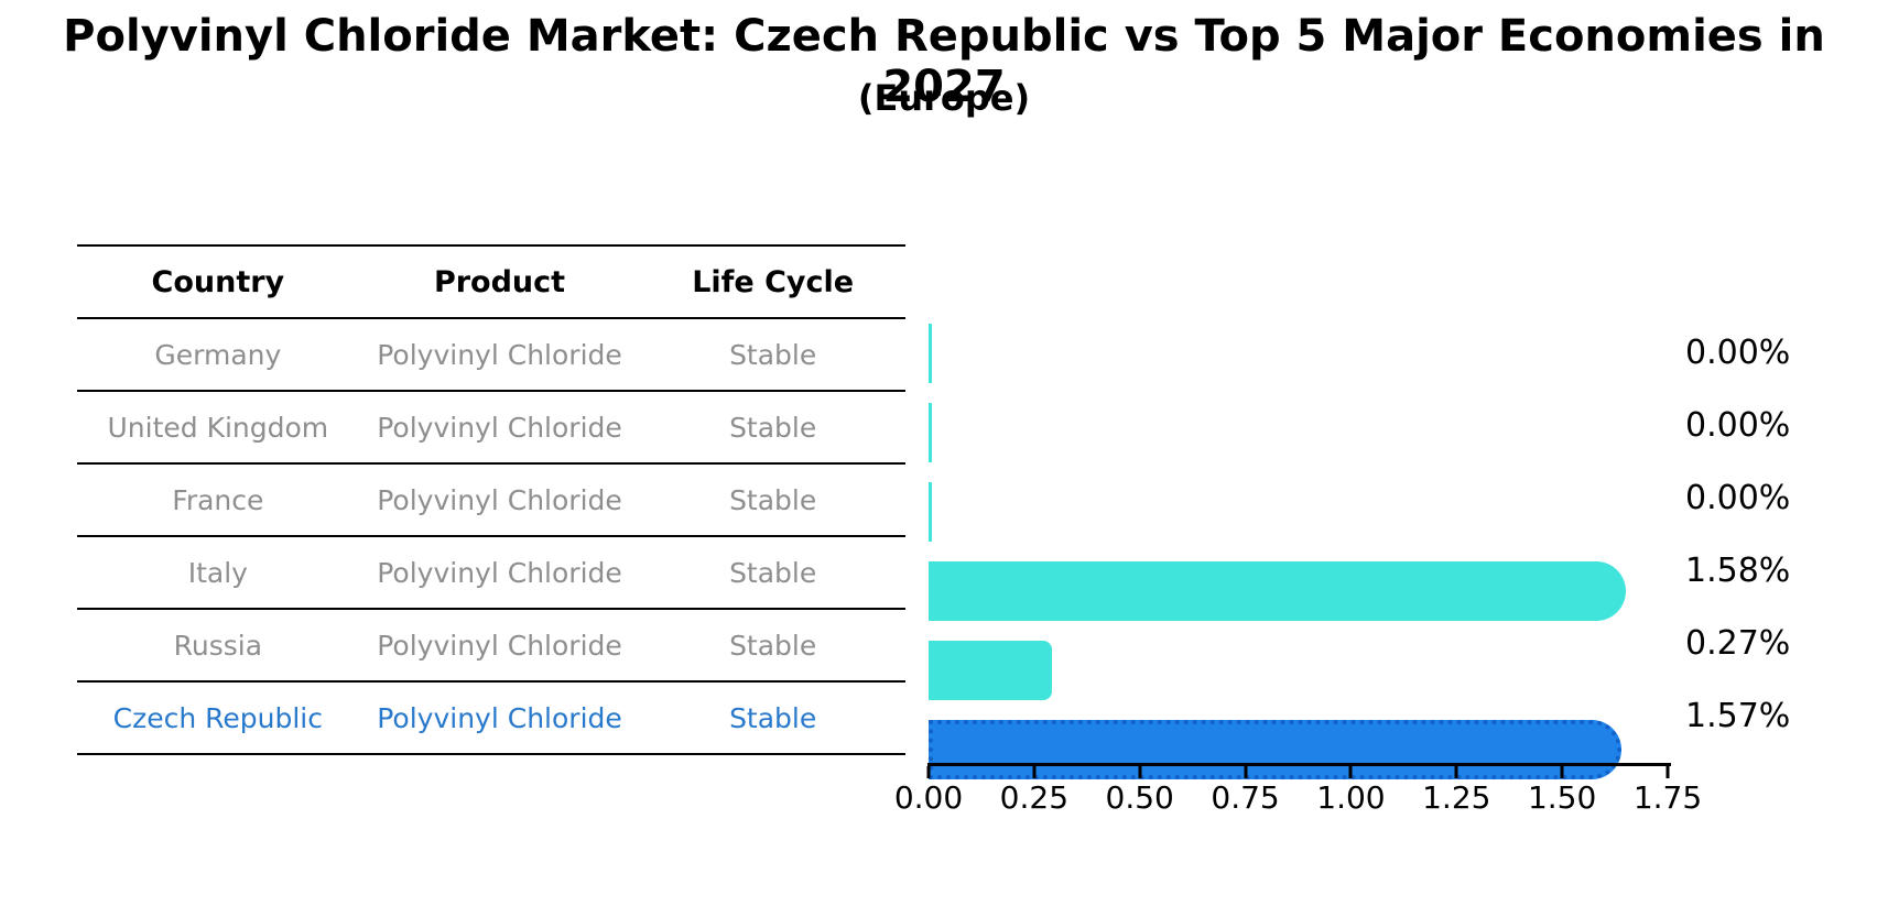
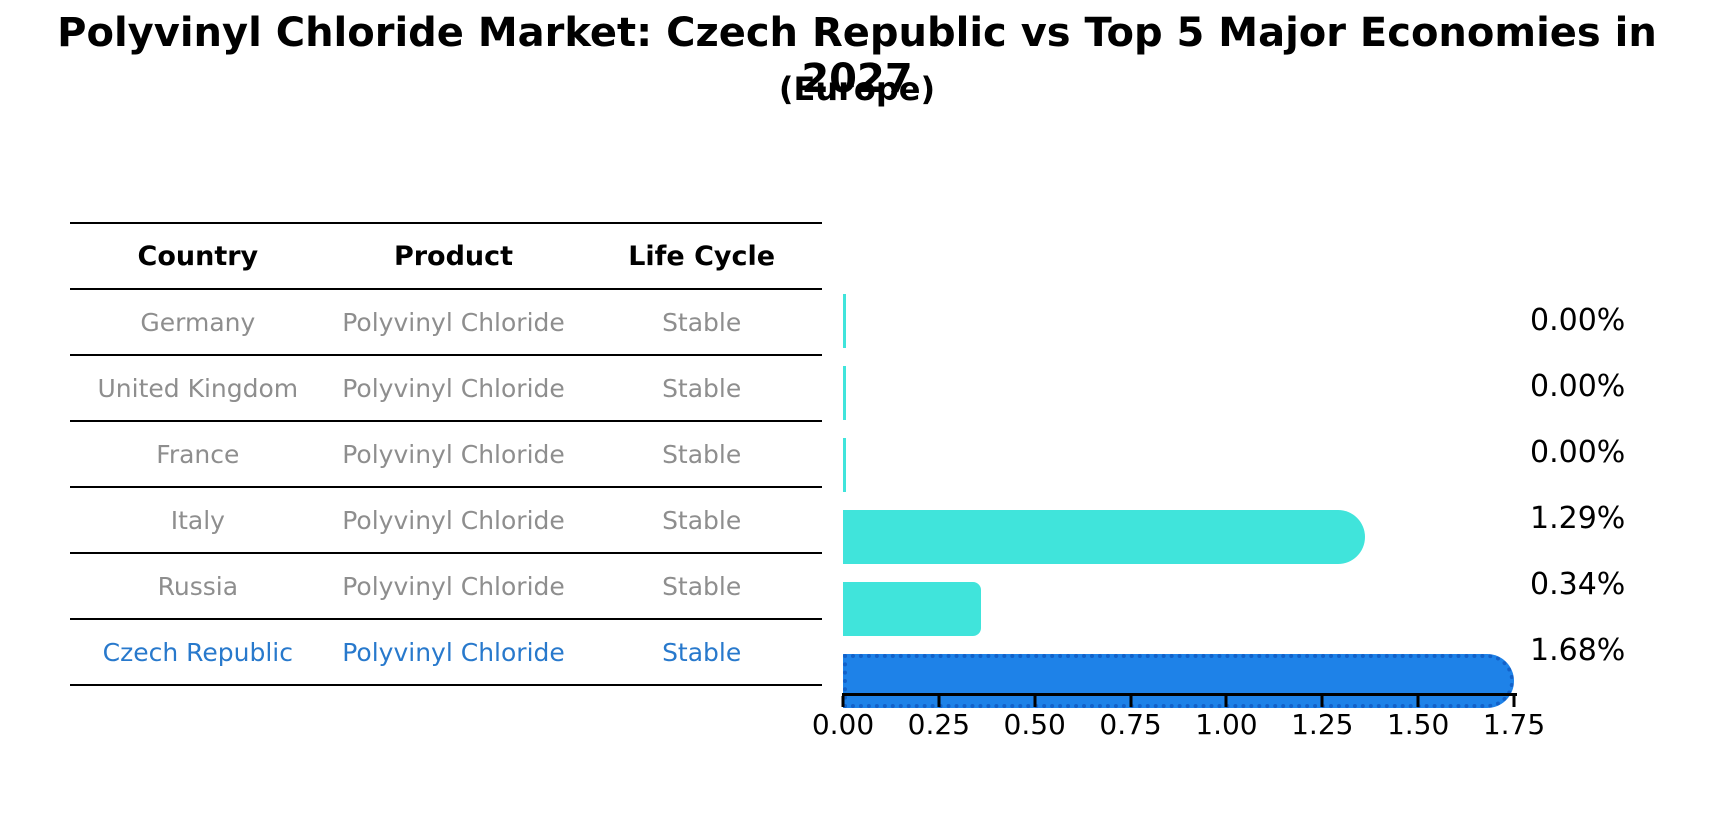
Italy: 1.58% -> 1.29%
Russia: 0.27% -> 0.34%
Czech Republic: 1.57% -> 1.68%
